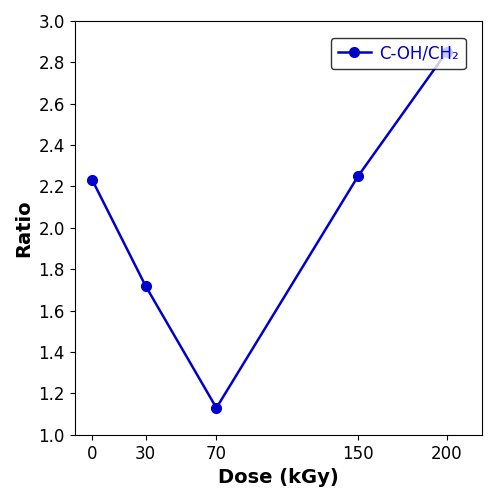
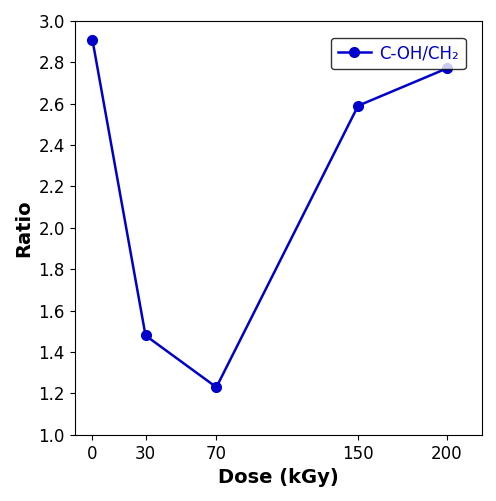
0: 2.23 -> 2.91
30: 1.72 -> 1.48
70: 1.13 -> 1.23
150: 2.25 -> 2.59
200: 2.85 -> 2.77
